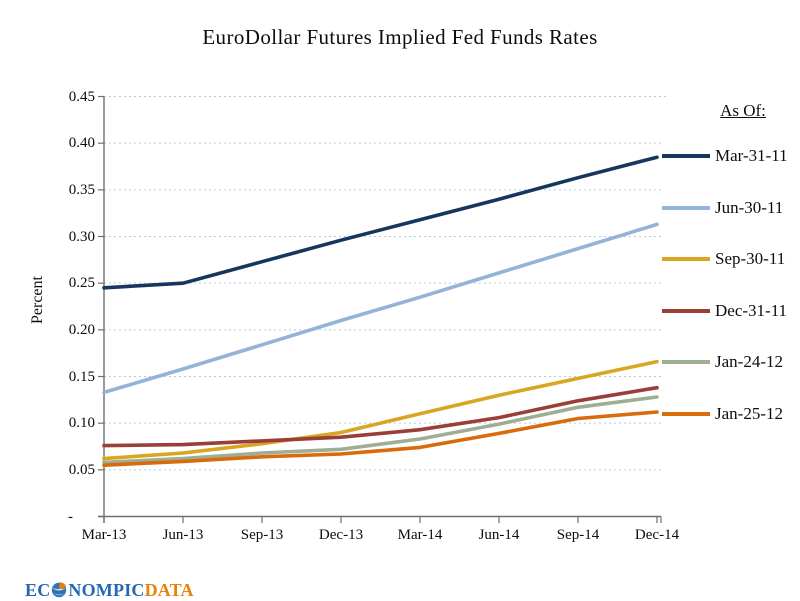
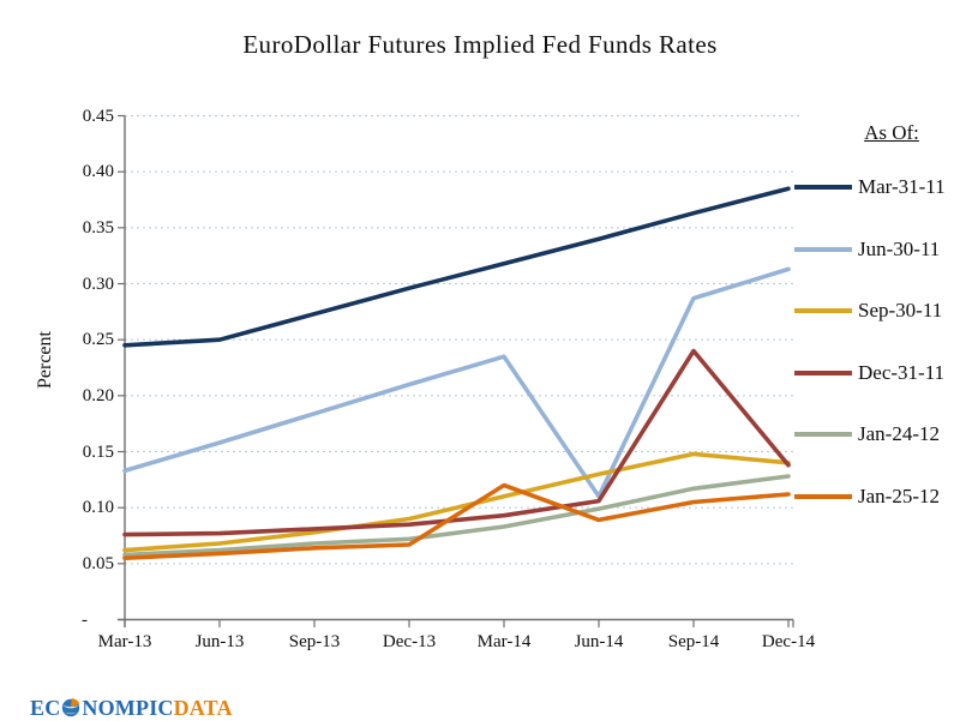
Jan-25-12/Mar-14: 0.07 -> 0.12
Jun-30-11/Jun-14: 0.26 -> 0.11
Dec-31-11/Sep-14: 0.12 -> 0.24
Sep-30-11/Dec-14: 0.17 -> 0.14
